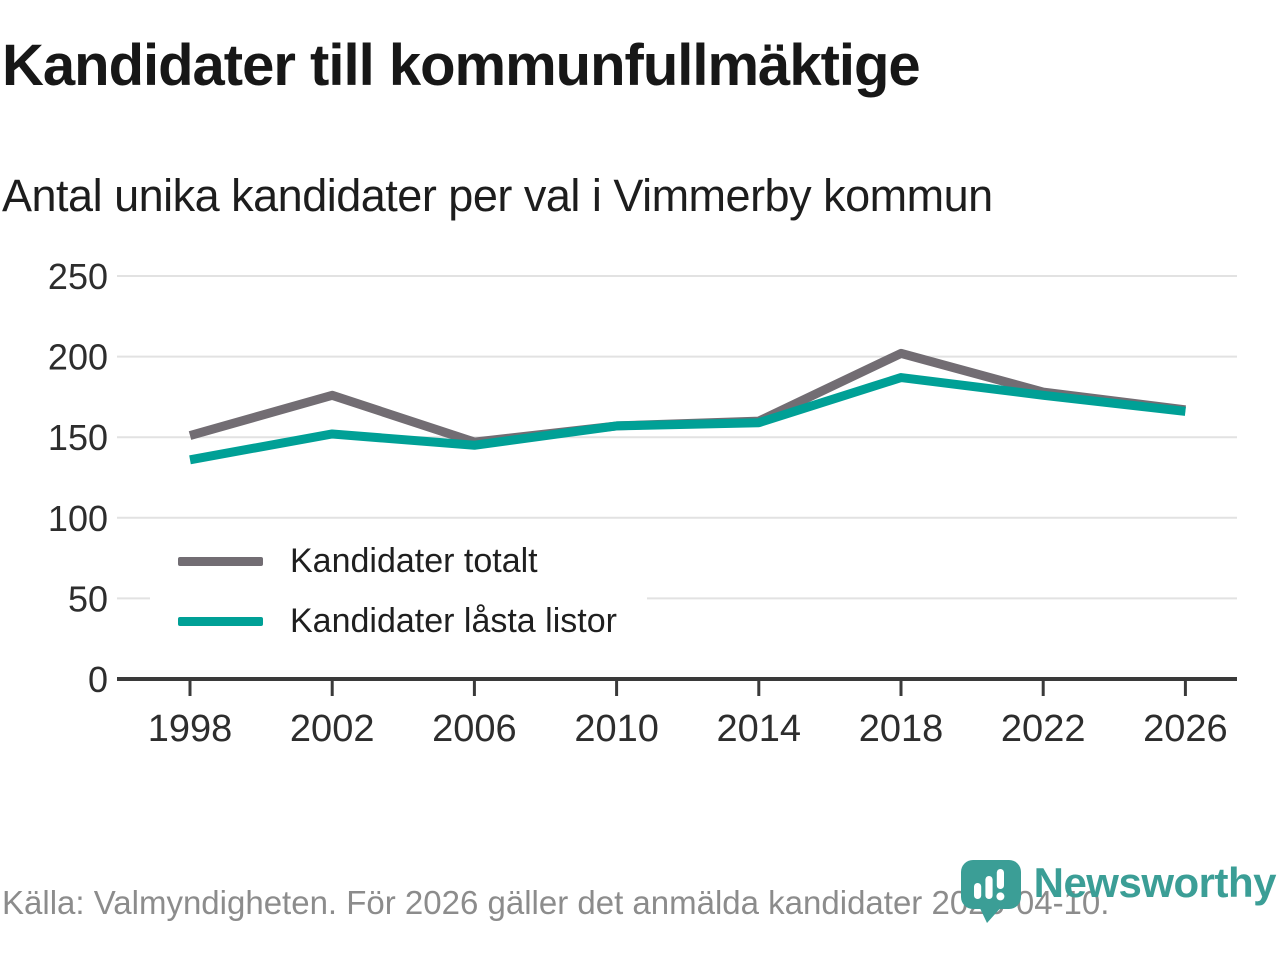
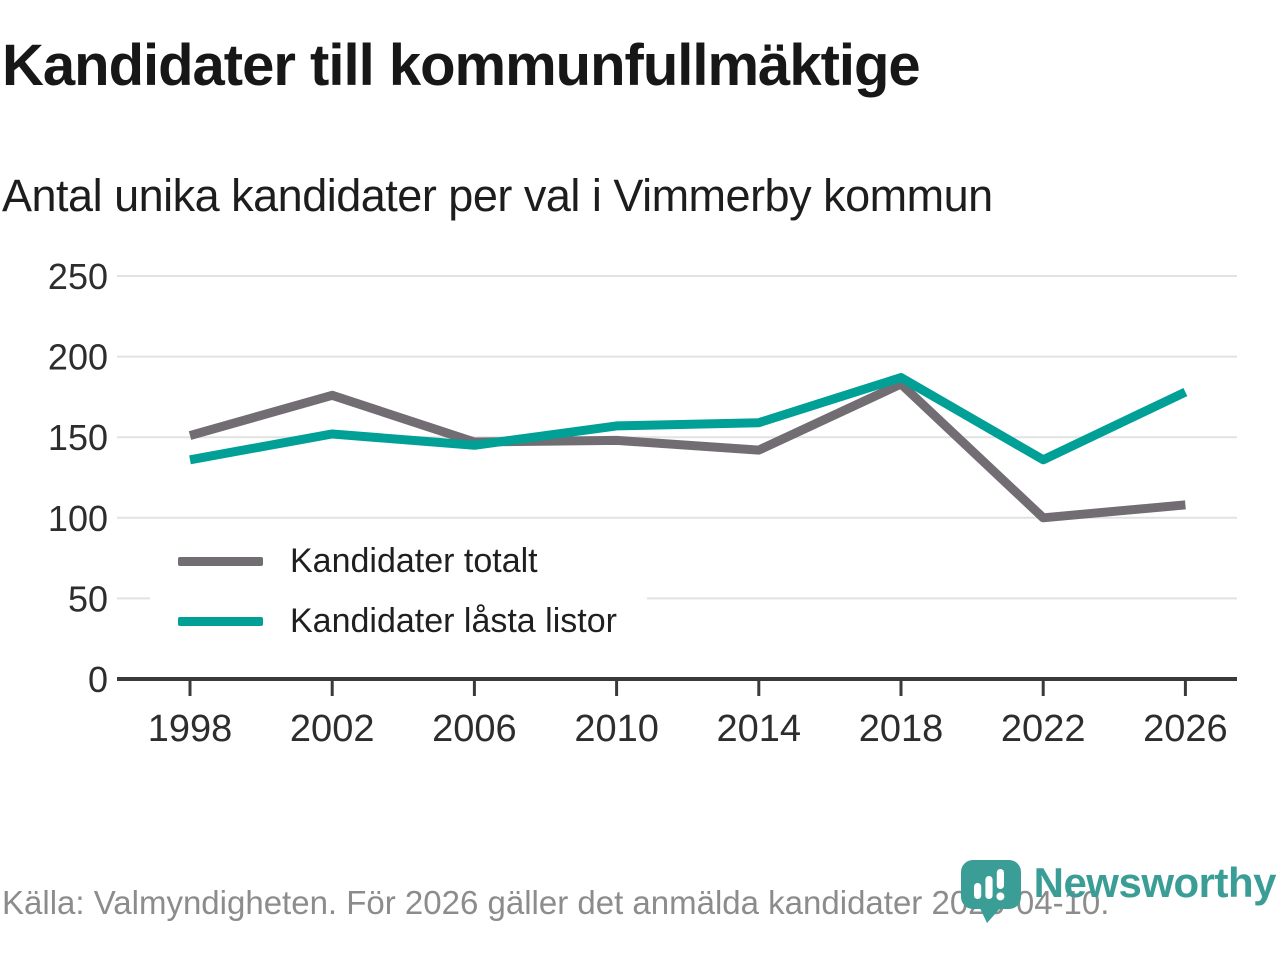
Kandidater totalt/2010: 157 -> 148
Kandidater totalt/2014: 160 -> 142
Kandidater totalt/2018: 202 -> 183
Kandidater totalt/2022: 178 -> 100
Kandidater låsta listor/2022: 176 -> 136
Kandidater totalt/2026: 167 -> 108
Kandidater låsta listor/2026: 166 -> 178
